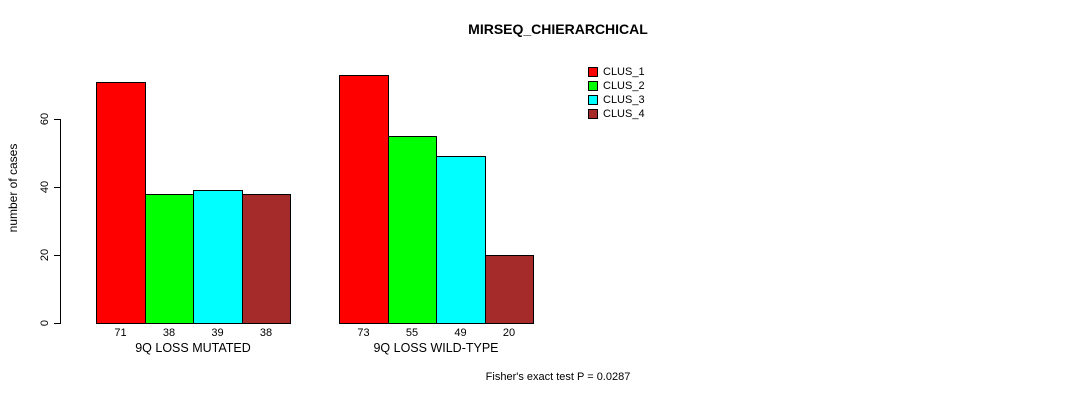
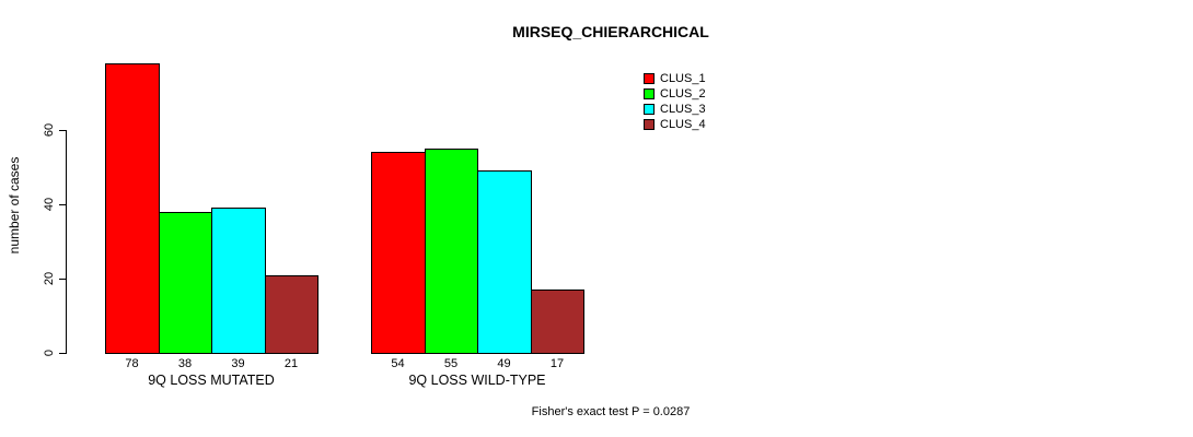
CLUS_1/9Q LOSS MUTATED: 71 -> 78
CLUS_4/9Q LOSS MUTATED: 38 -> 21
CLUS_1/9Q LOSS WILD-TYPE: 73 -> 54
CLUS_4/9Q LOSS WILD-TYPE: 20 -> 17
